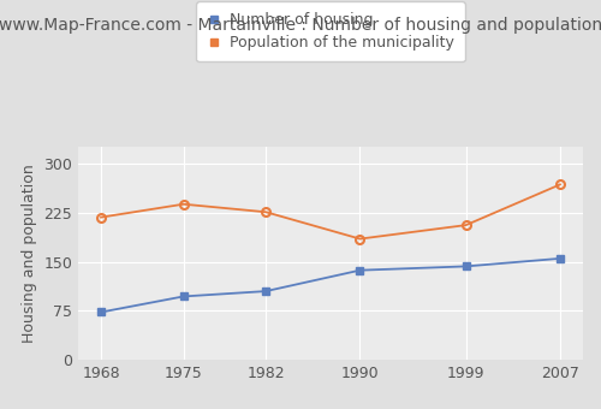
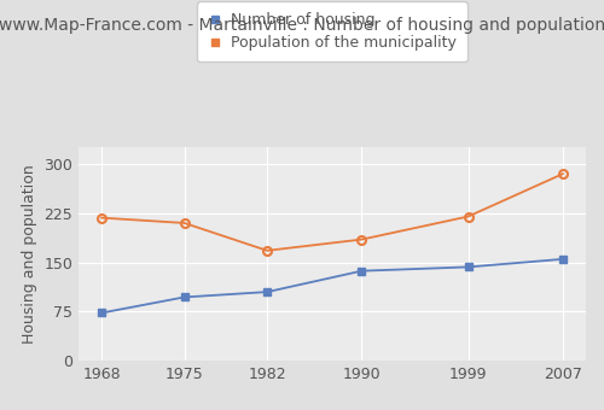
Population of the municipality/1975: 238 -> 210
Population of the municipality/1982: 226 -> 168
Population of the municipality/1999: 206 -> 220
Population of the municipality/2007: 268 -> 285
